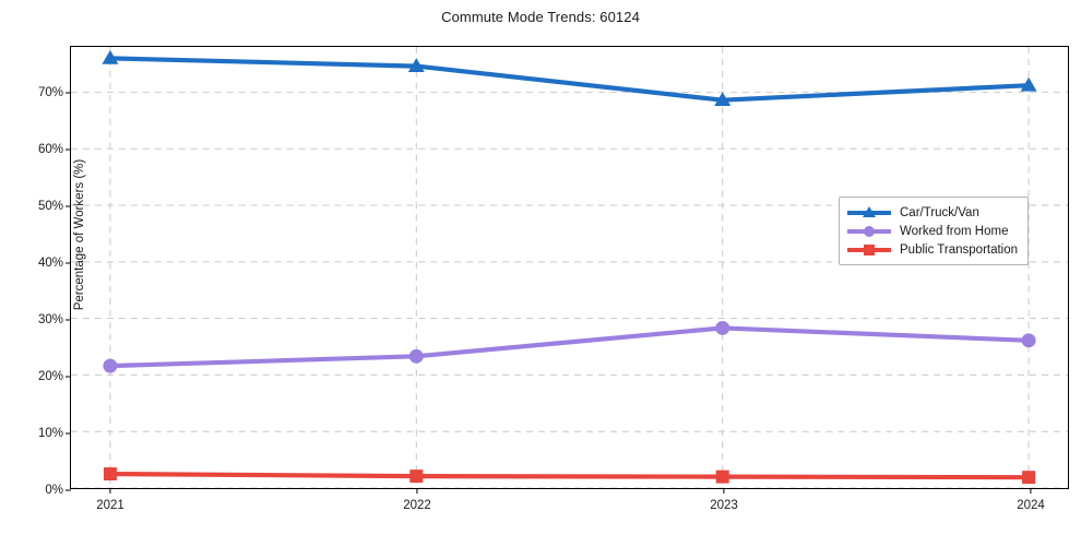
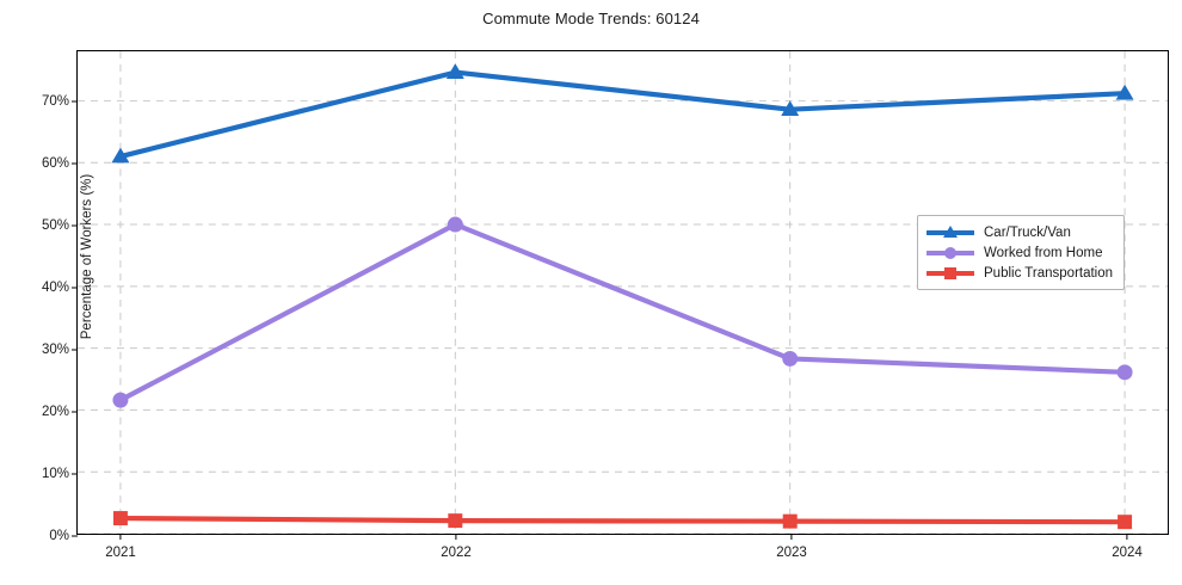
Car/Truck/Van/2021: 76% -> 61%
Worked from Home/2022: 23% -> 50%
